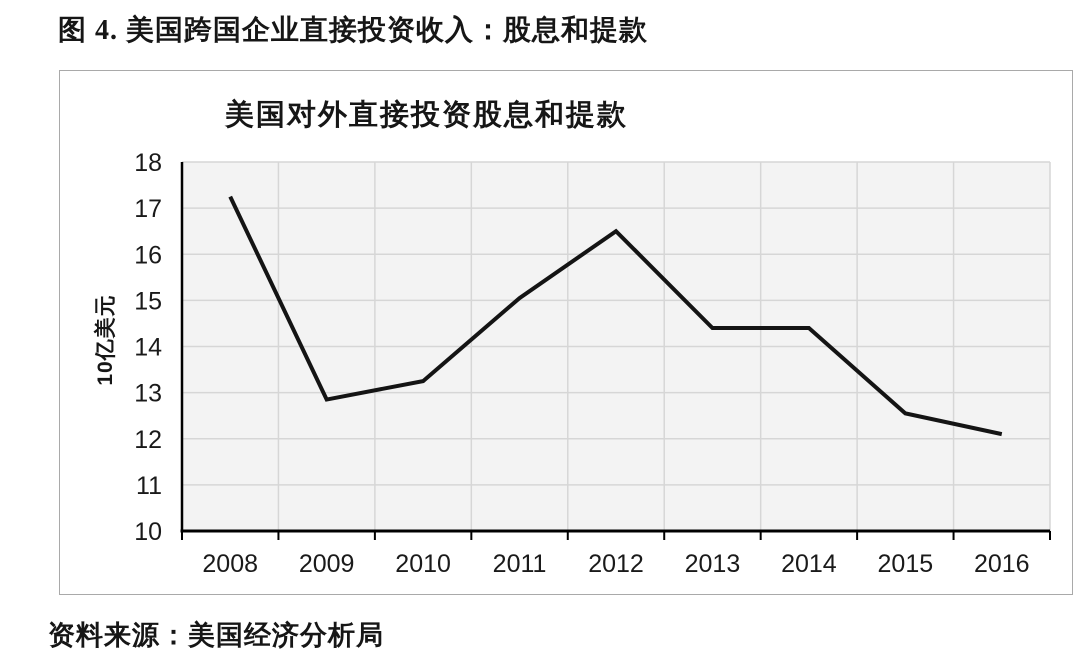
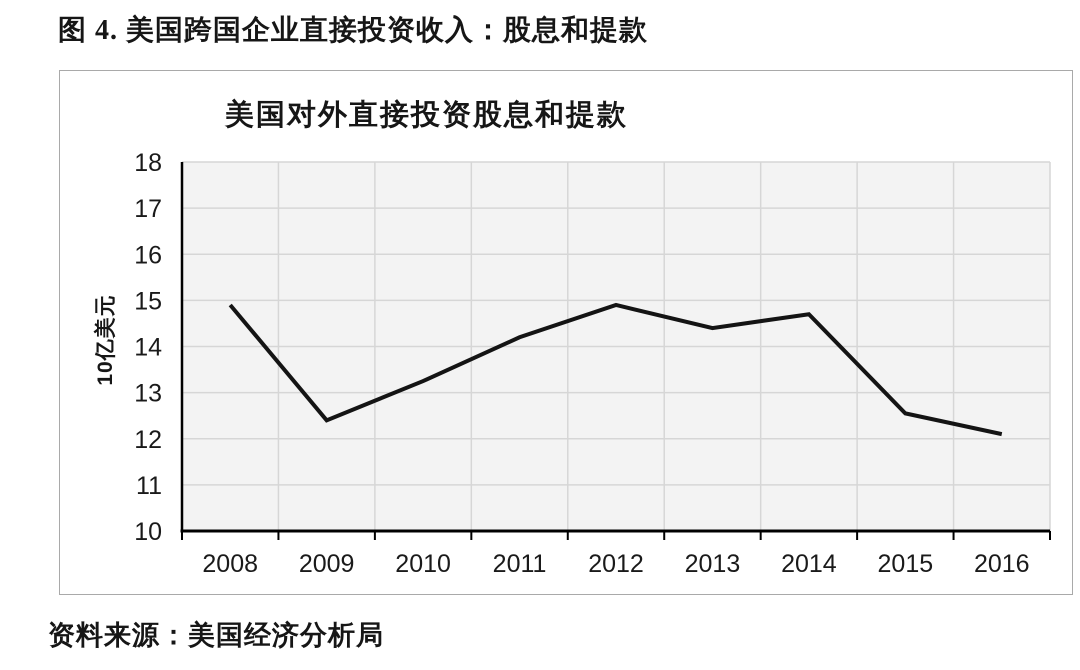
2008: 17.2 -> 14.9
2009: 12.8 -> 12.4
2011: 15.1 -> 14.2
2012: 16.5 -> 14.9
2014: 14.4 -> 14.7
